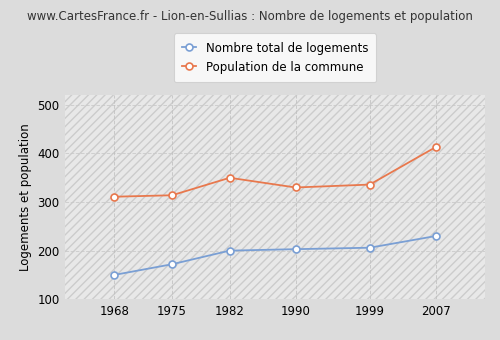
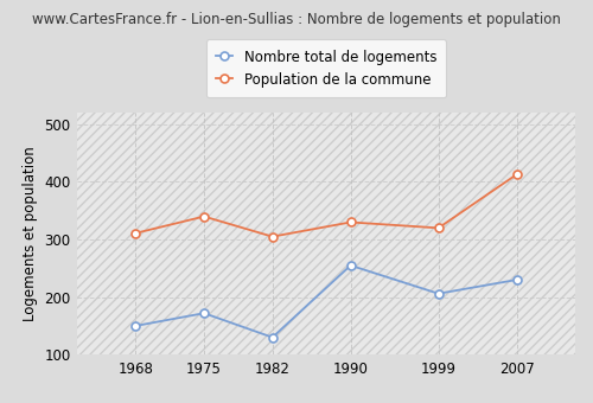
Population de la commune/1975: 314 -> 340
Nombre total de logements/1982: 200 -> 130
Population de la commune/1982: 350 -> 305
Nombre total de logements/1990: 203 -> 255
Population de la commune/1999: 336 -> 320
